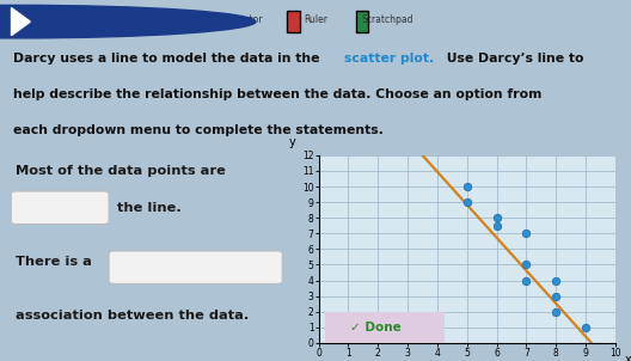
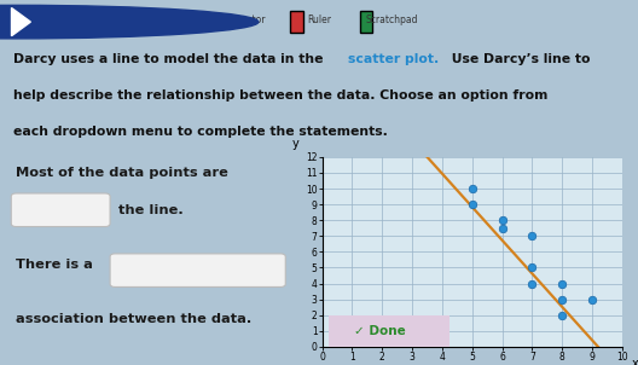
9: 1.0 -> 3.0
